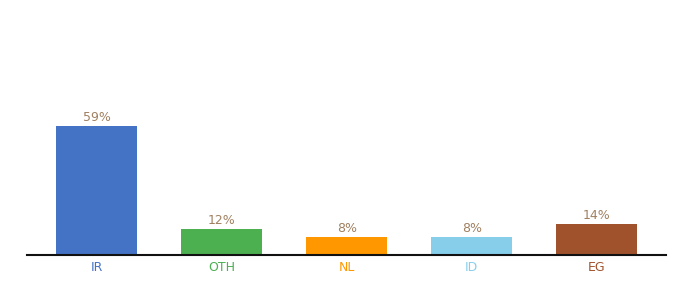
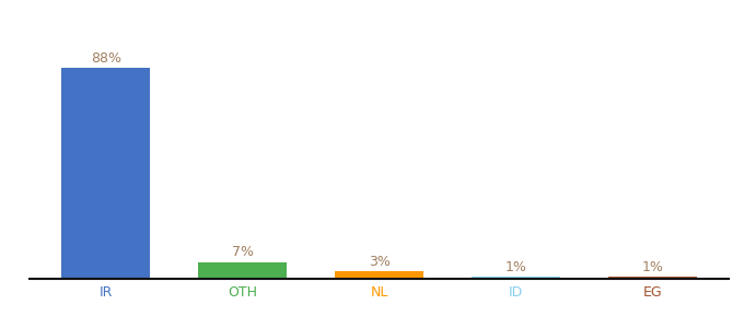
IR: 59% -> 88%
OTH: 12% -> 7%
NL: 8% -> 3%
ID: 8% -> 1%
EG: 14% -> 1%
